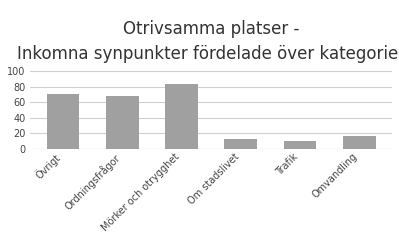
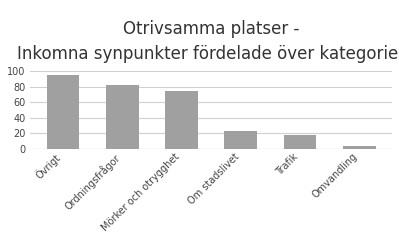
Övrigt: 70 -> 95
Ordningsfrågor: 68 -> 82
Mörker och otrygghet: 84 -> 75
Om stadslivet: 12 -> 23
Trafik: 10 -> 18
Omvandling: 16 -> 3
